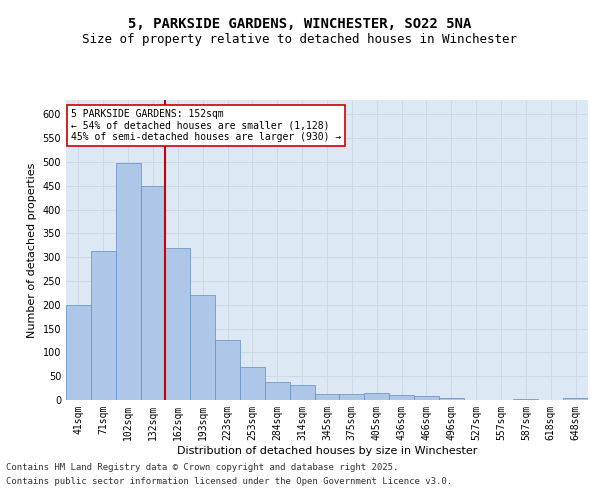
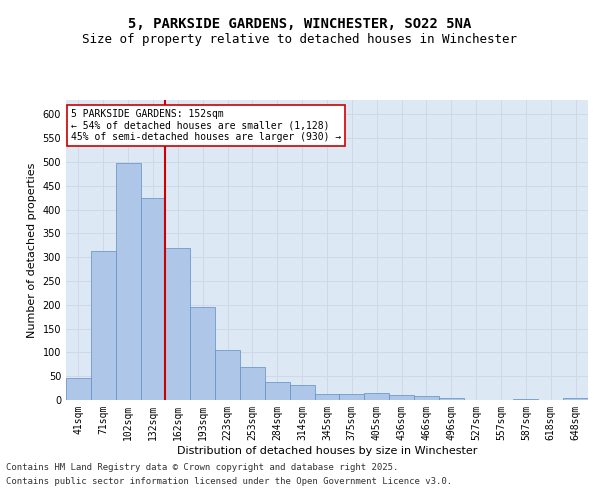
41sqm: 200 -> 46
132sqm: 450 -> 424
193sqm: 220 -> 195
223sqm: 125 -> 105
